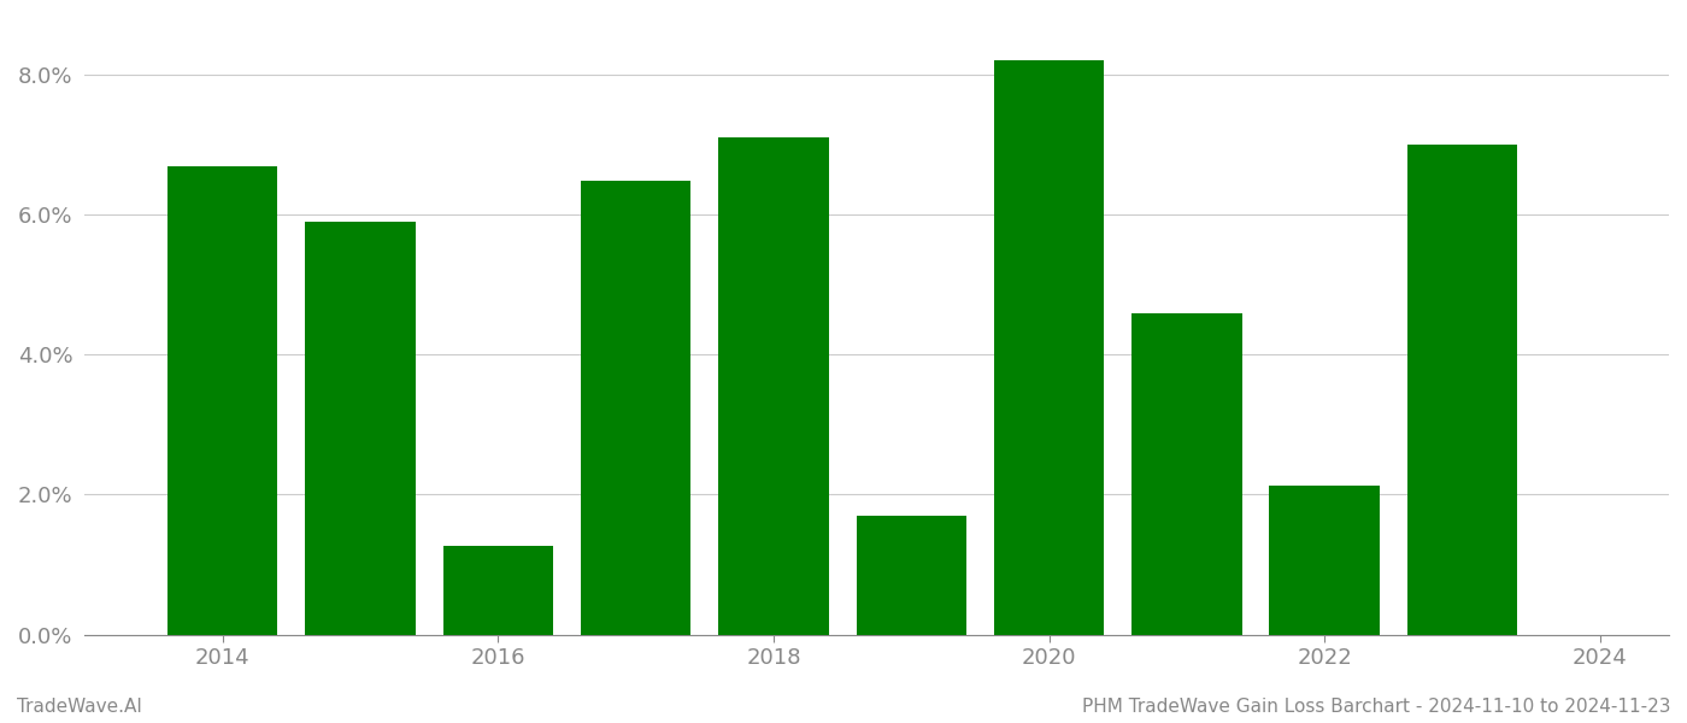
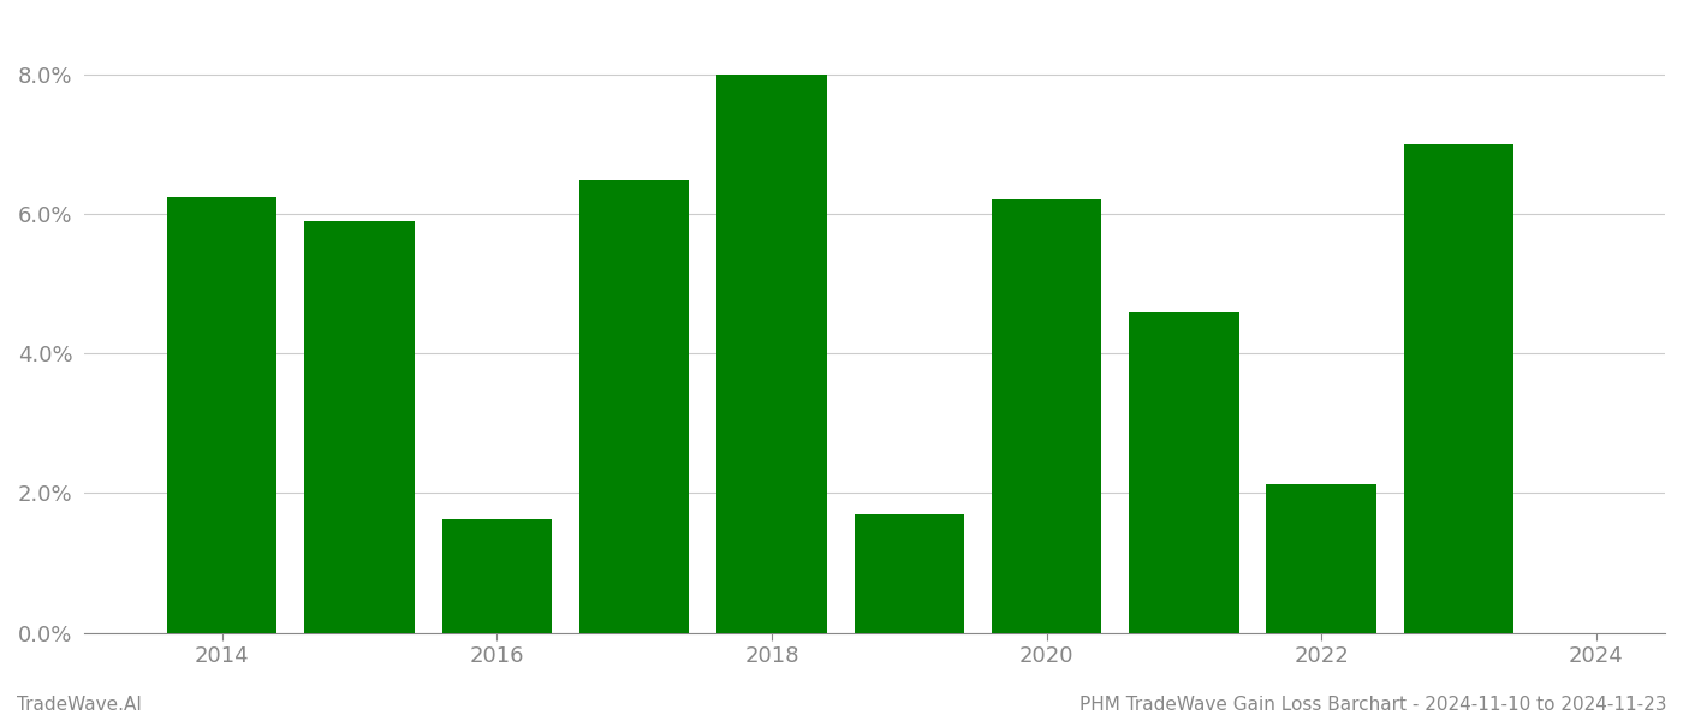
2014: 6.68% -> 6.23%
2016: 1.26% -> 1.63%
2018: 7.10% -> 8.00%
2020: 8.20% -> 6.20%
